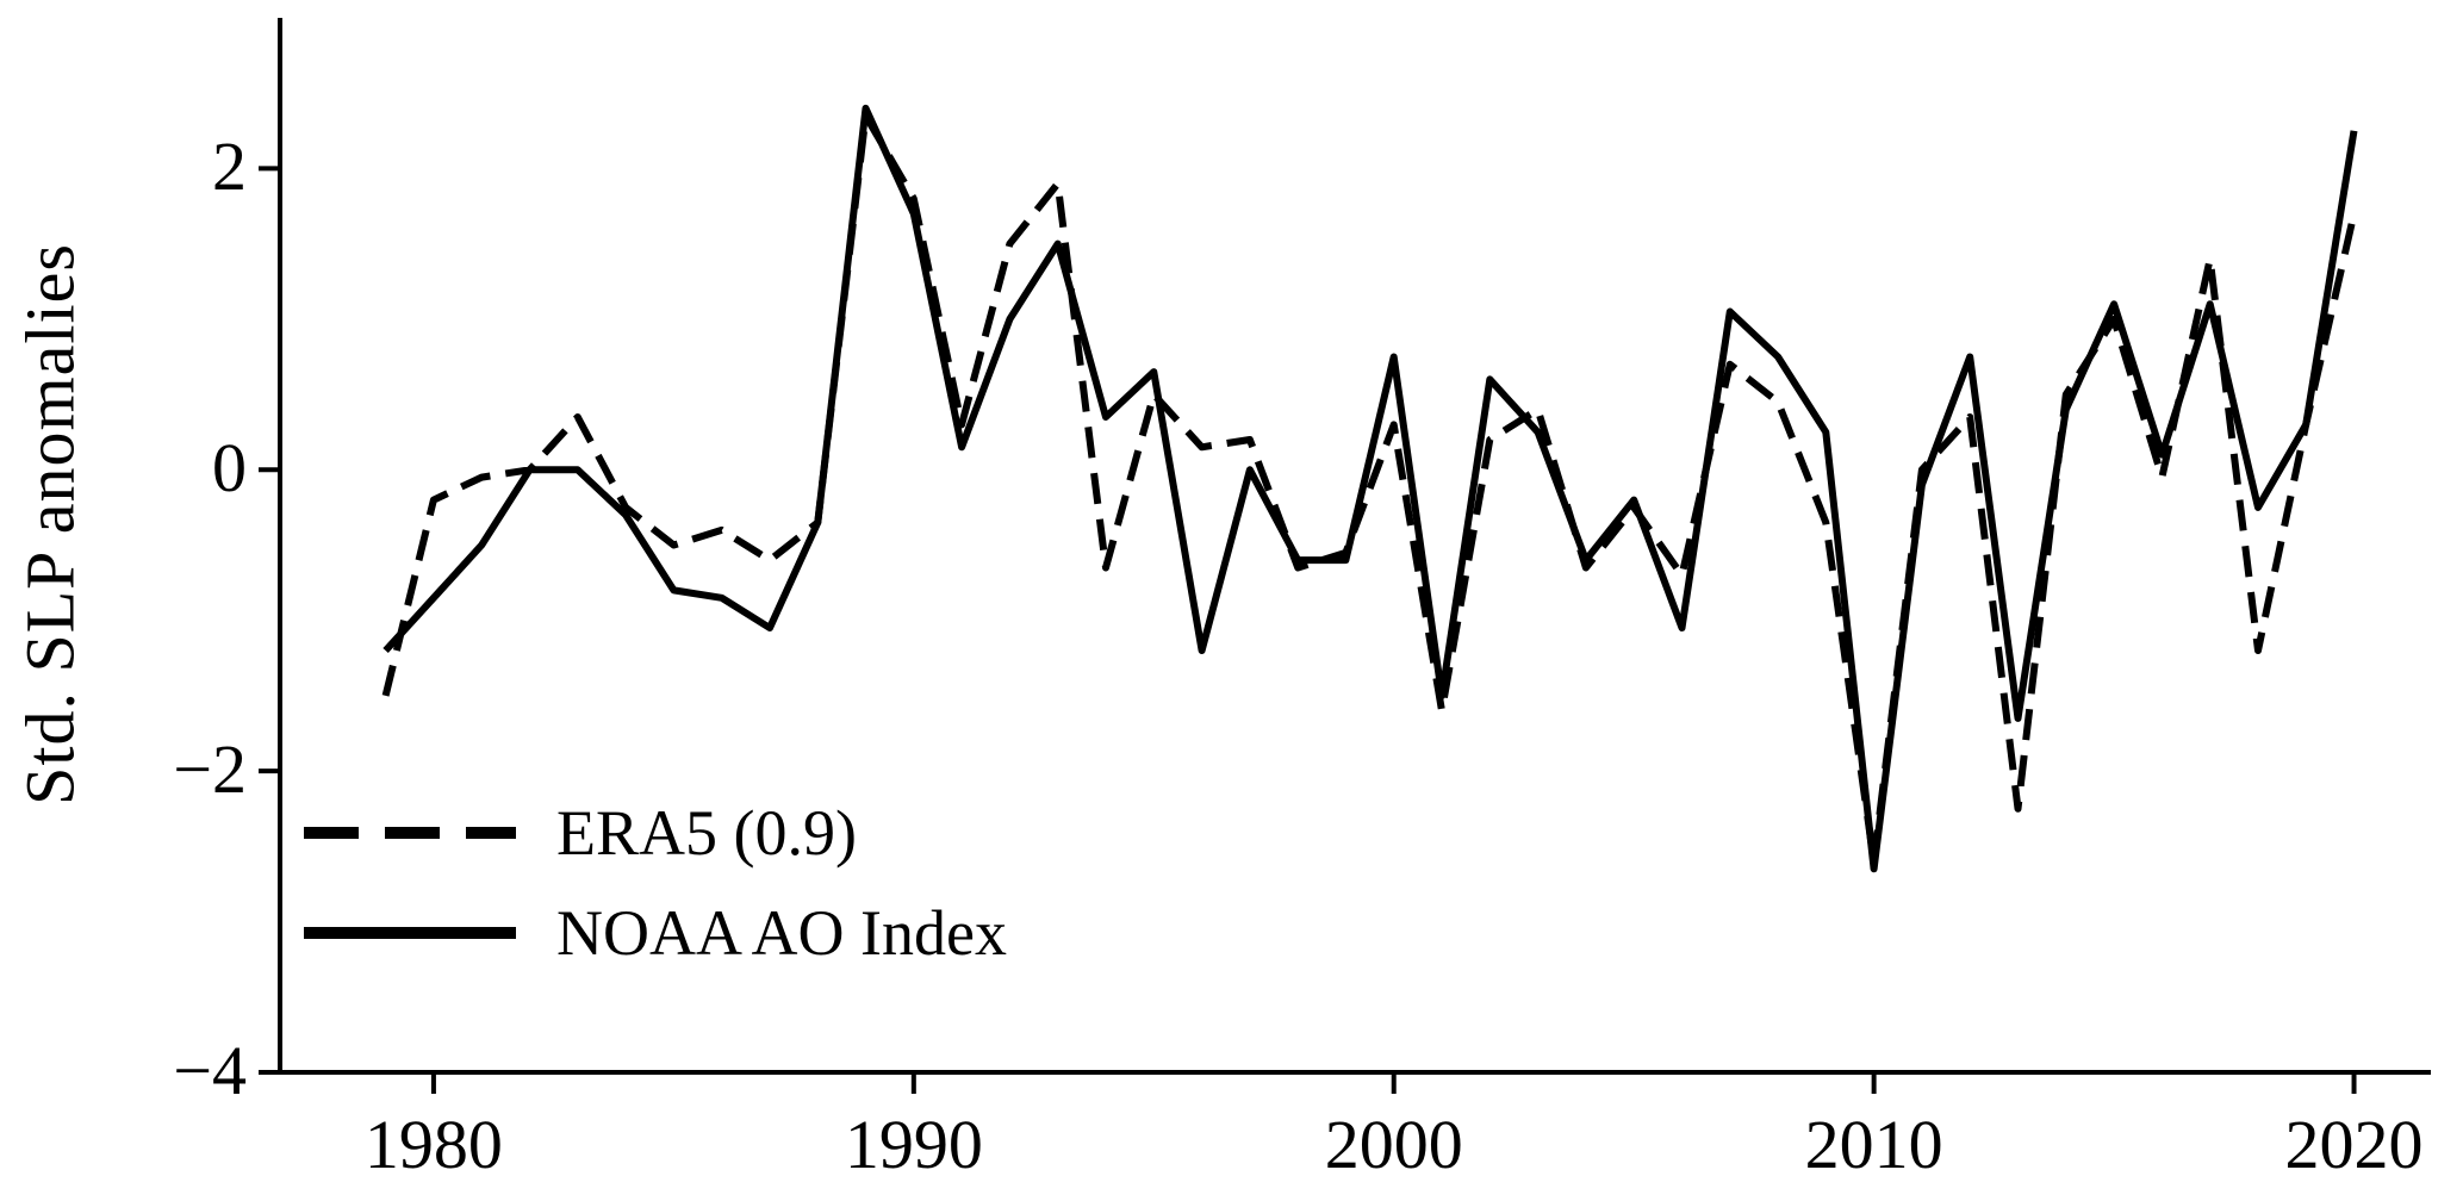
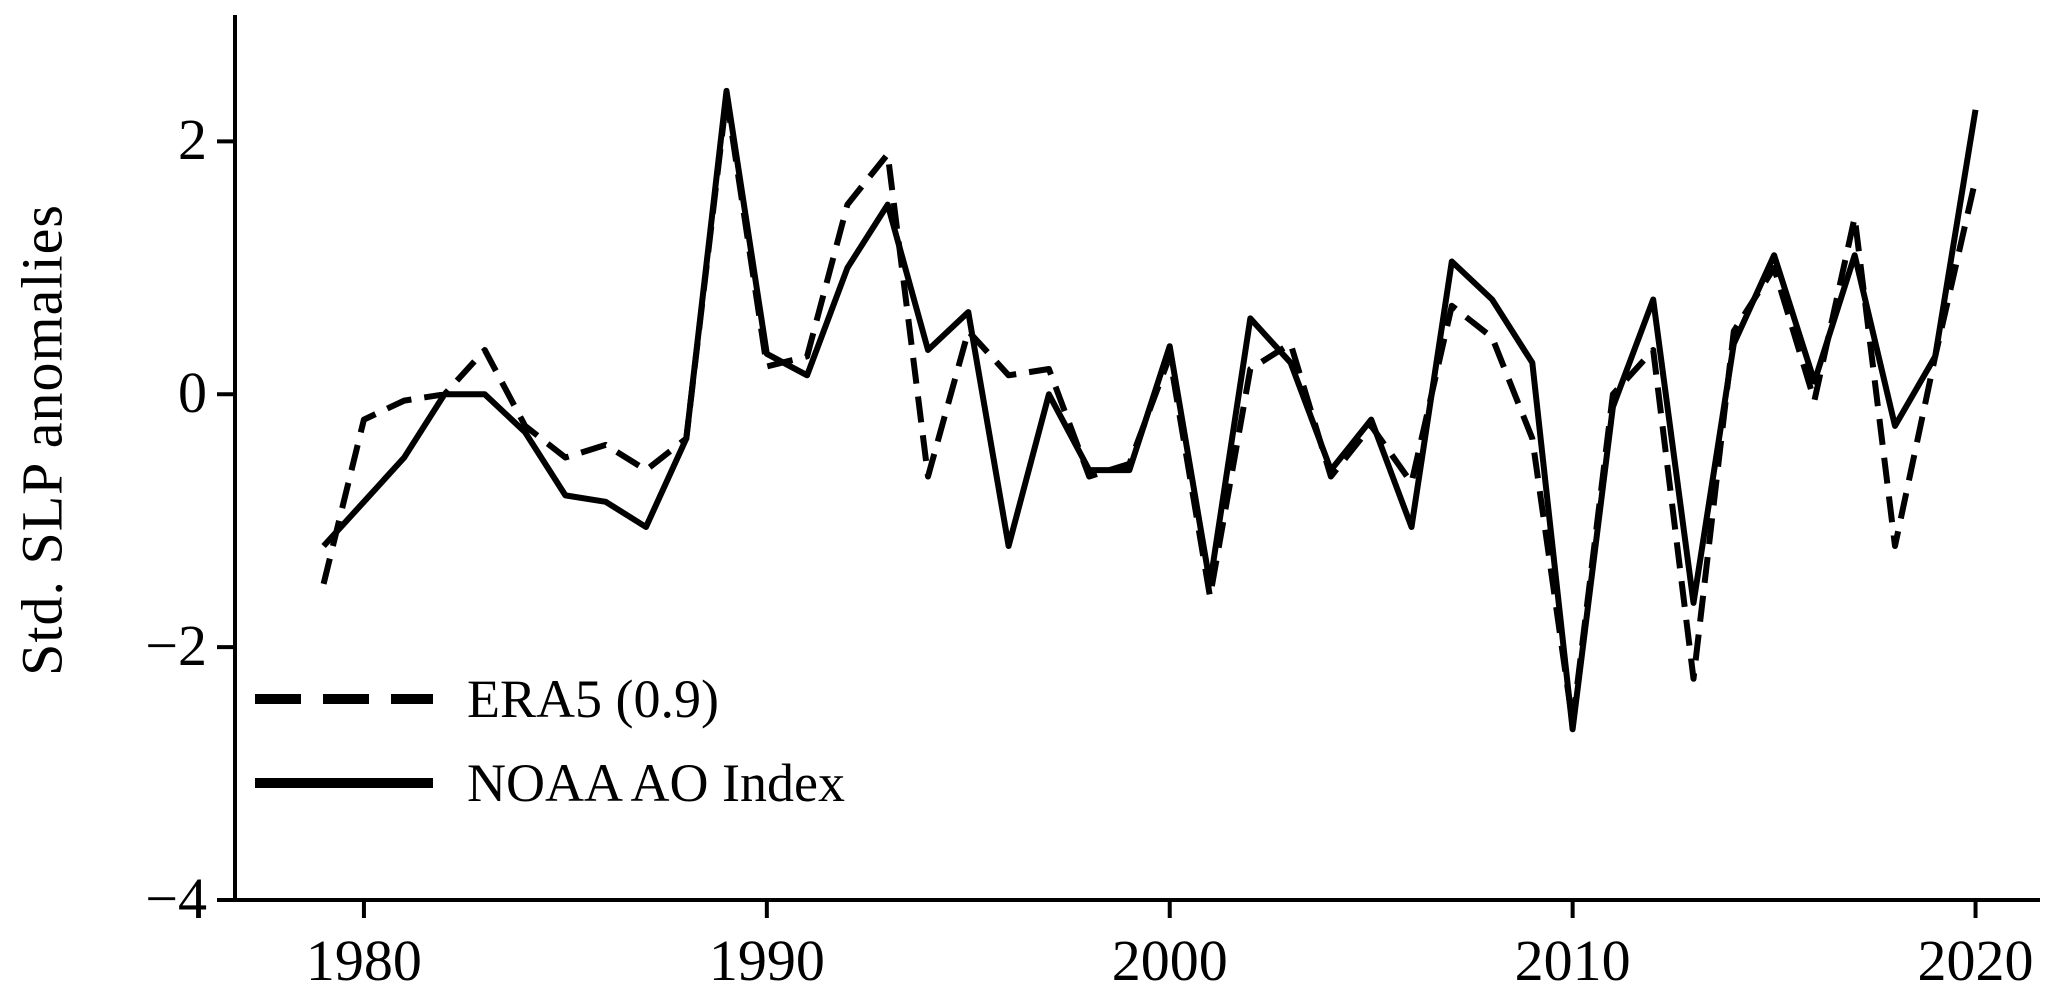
ERA5 (0.9)/1990: 1.80 -> 0.22
NOAA AO Index/1990: 1.70 -> 0.32
NOAA AO Index/2000: 0.75 -> 0.38
